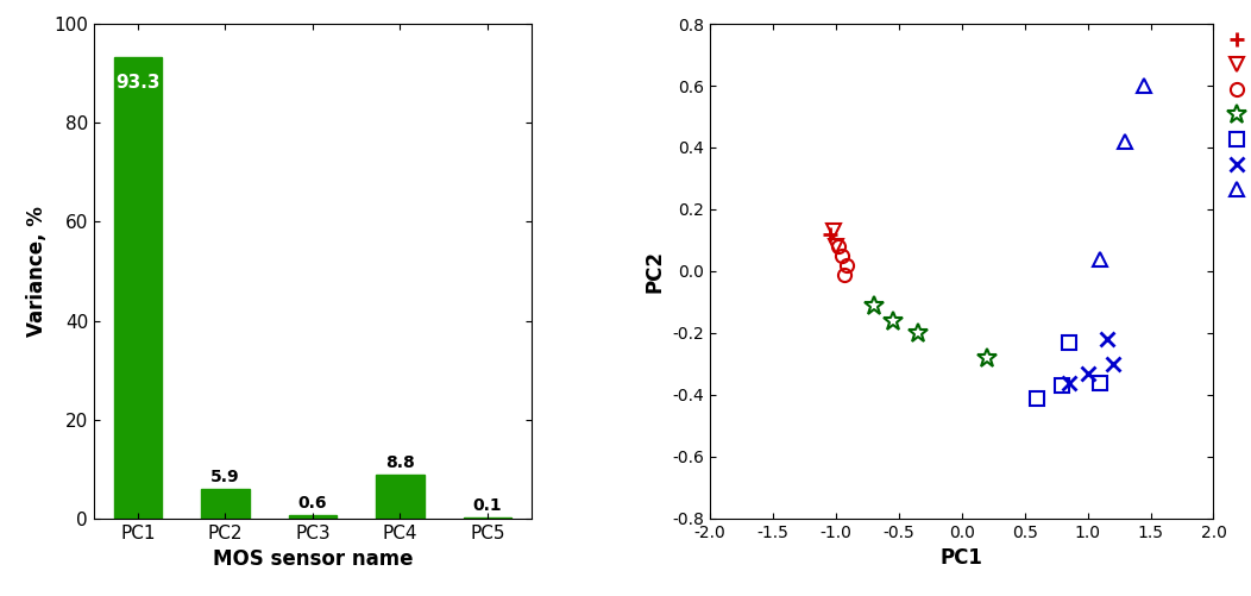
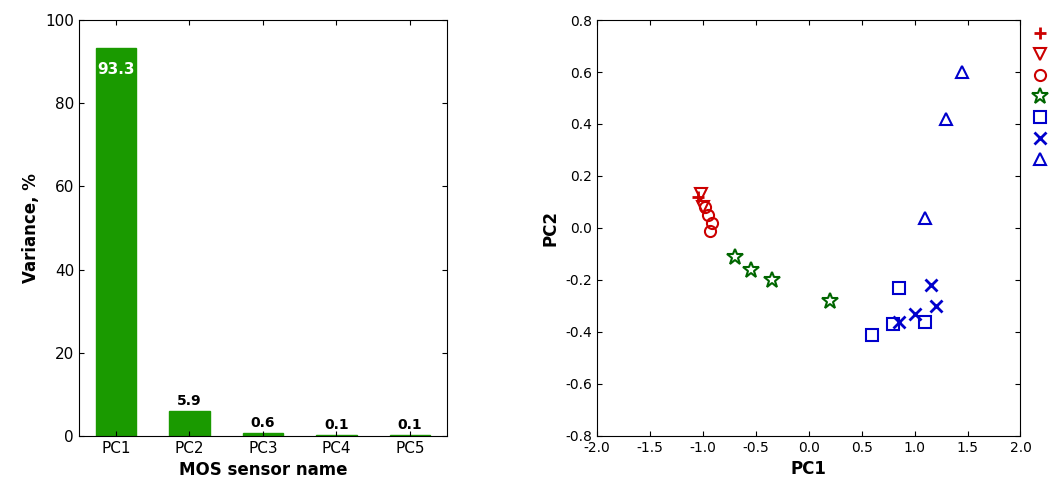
PC4: 8.8 -> 0.1
